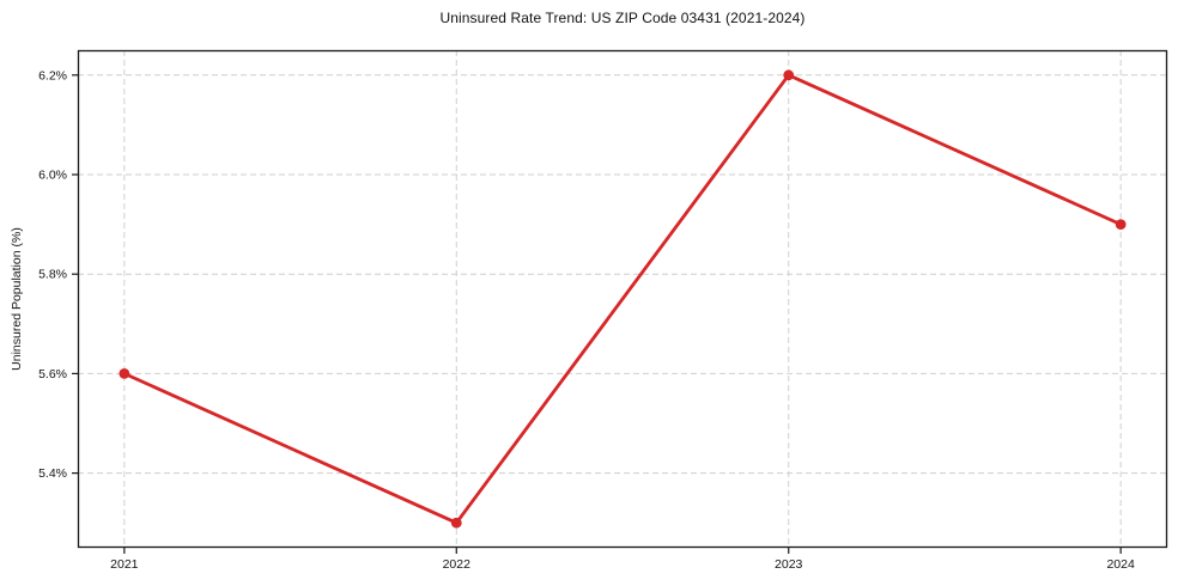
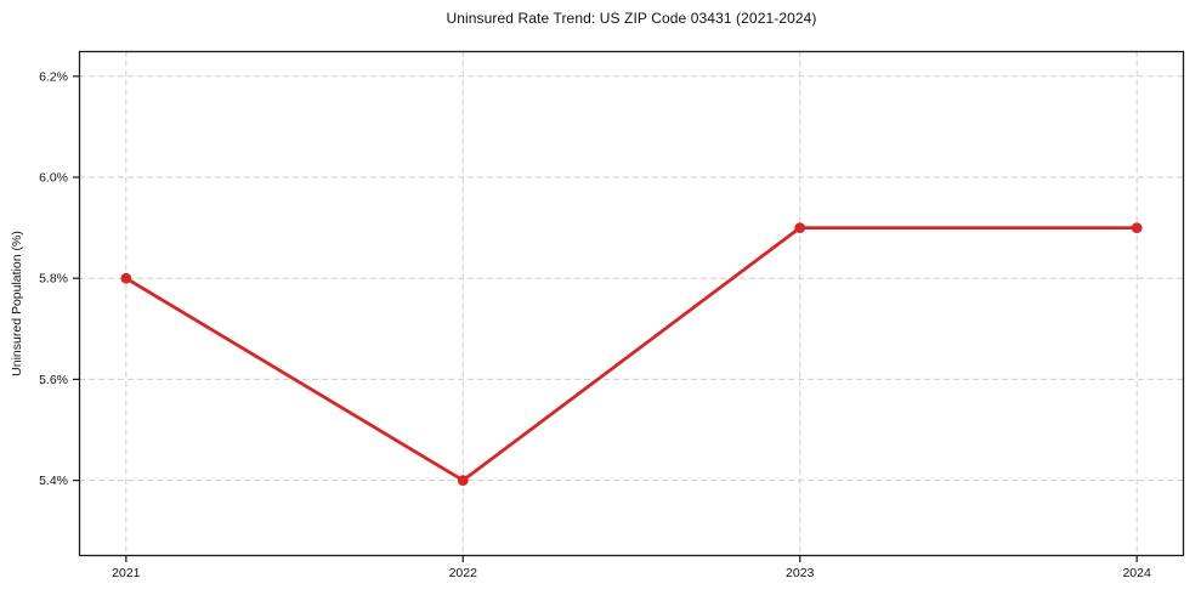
2021: 5.6% -> 5.8%
2022: 5.3% -> 5.4%
2023: 6.2% -> 5.9%
